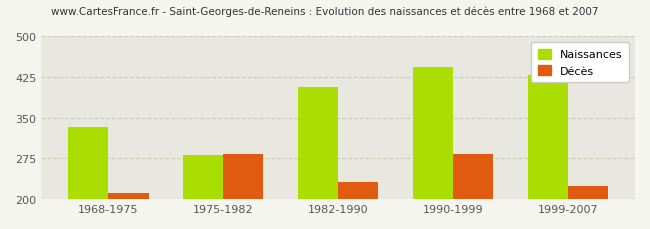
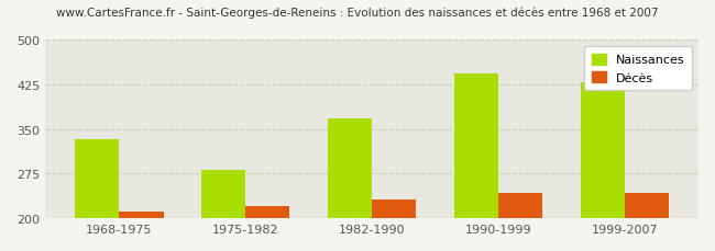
Décès/1975-1982: 284 -> 220
Naissances/1982-1990: 406 -> 368
Décès/1990-1999: 284 -> 243
Décès/1999-2007: 224 -> 243
